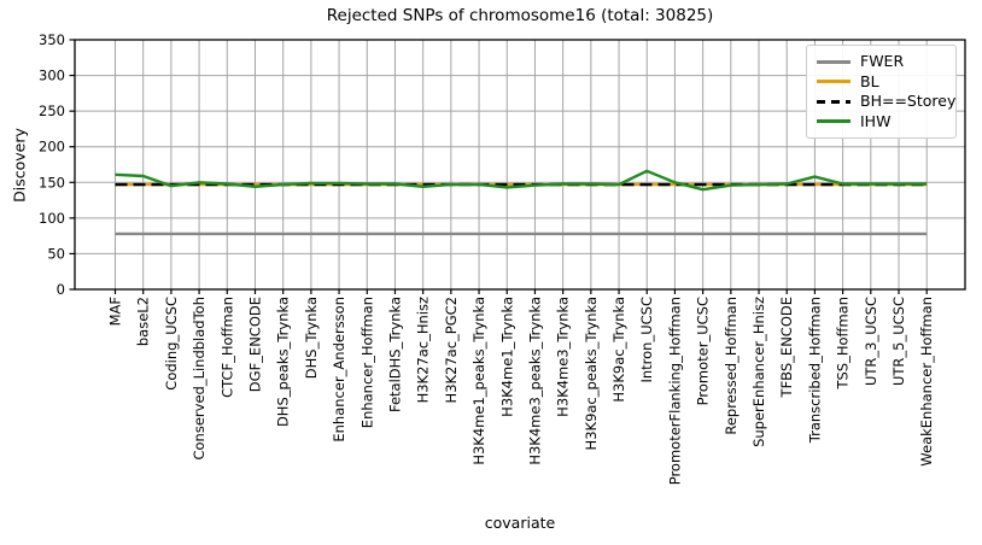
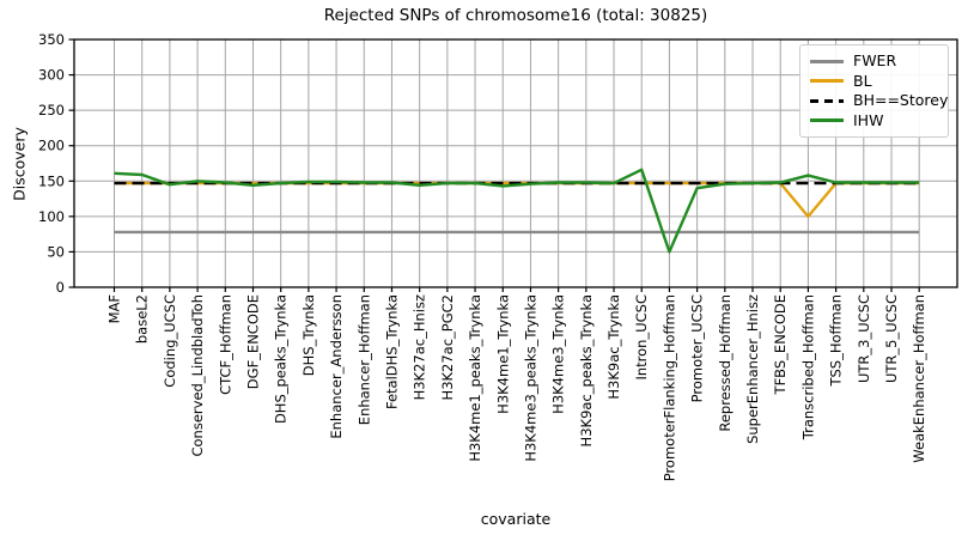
IHW/PromoterFlanking_Hoffman: 150 -> 50
BL/Transcribed_Hoffman: 150 -> 100
